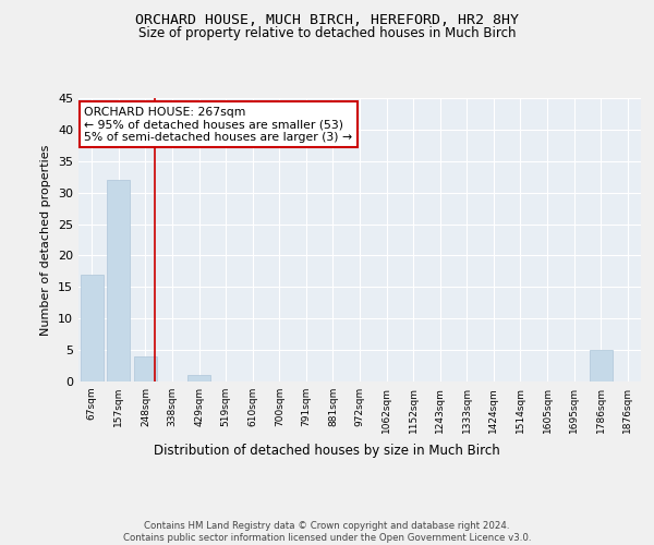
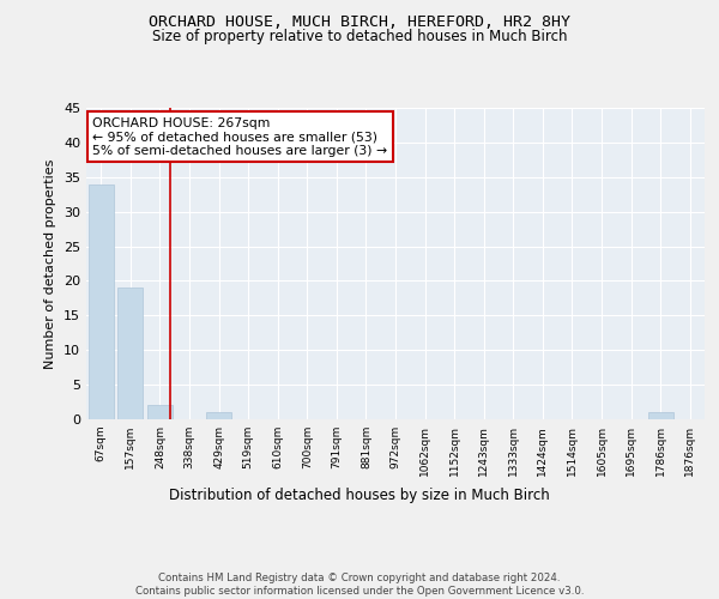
67sqm: 17 -> 34
157sqm: 32 -> 19
248sqm: 4 -> 2
1786sqm: 5 -> 1
